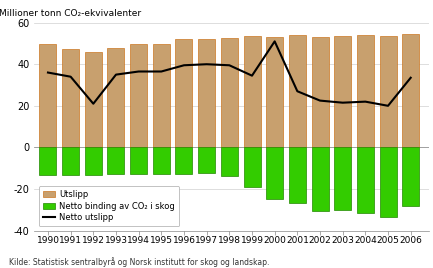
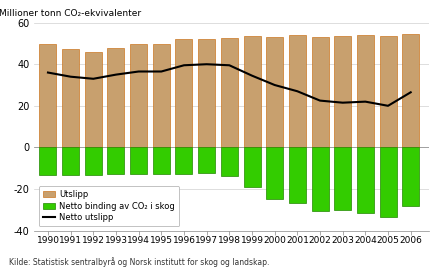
Netto utslipp/1992: 21.0 -> 33.0
Netto utslipp/2000: 51.0 -> 30.0
Netto utslipp/2006: 33.5 -> 26.5
